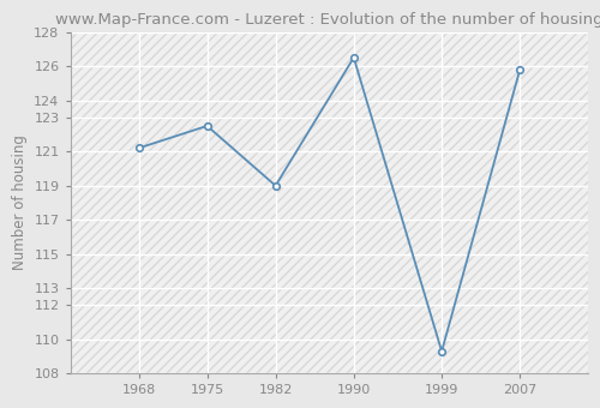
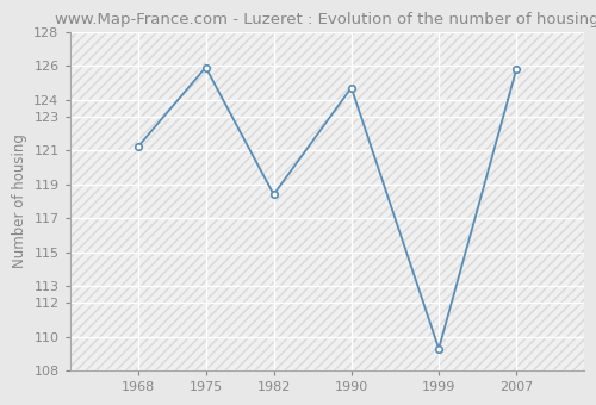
1975: 122.5 -> 125.9
1982: 119.0 -> 118.4
1990: 126.5 -> 124.7
